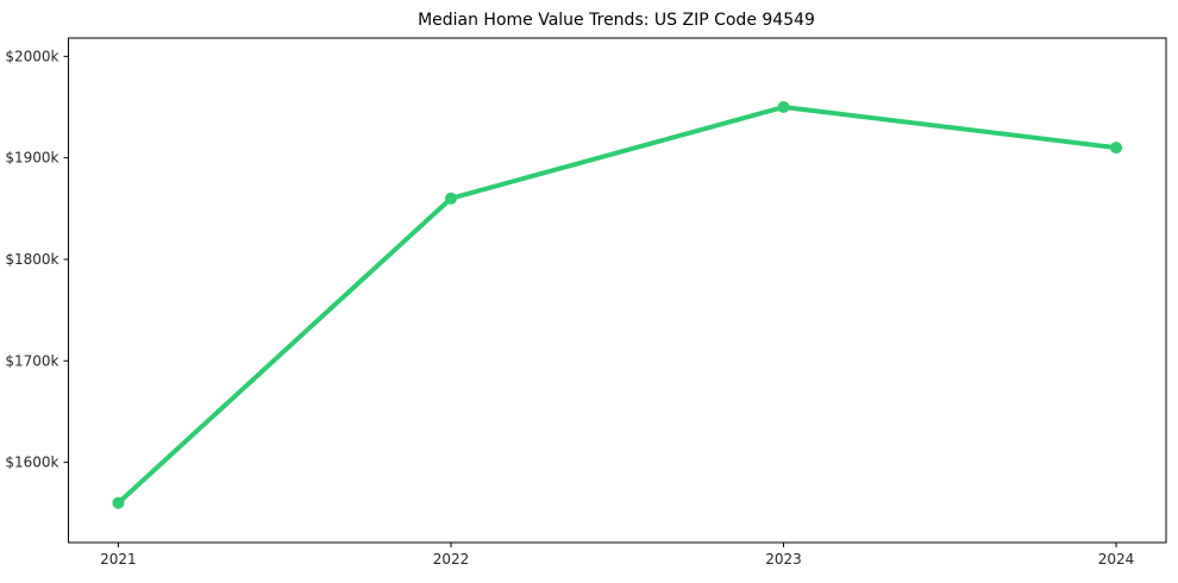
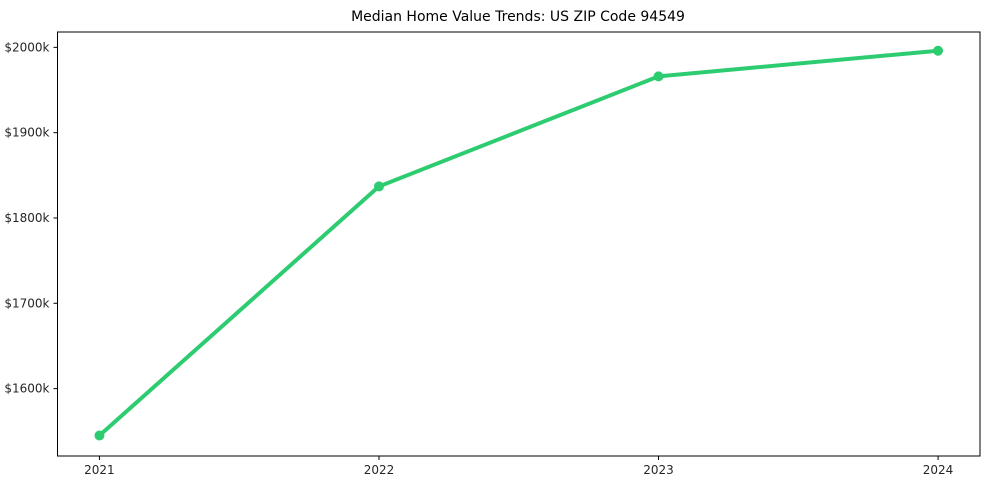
2021: $1560k -> $1540k
2022: $1860k -> $1840k
2023: $1950k -> $1970k
2024: $1910k -> $2000k
